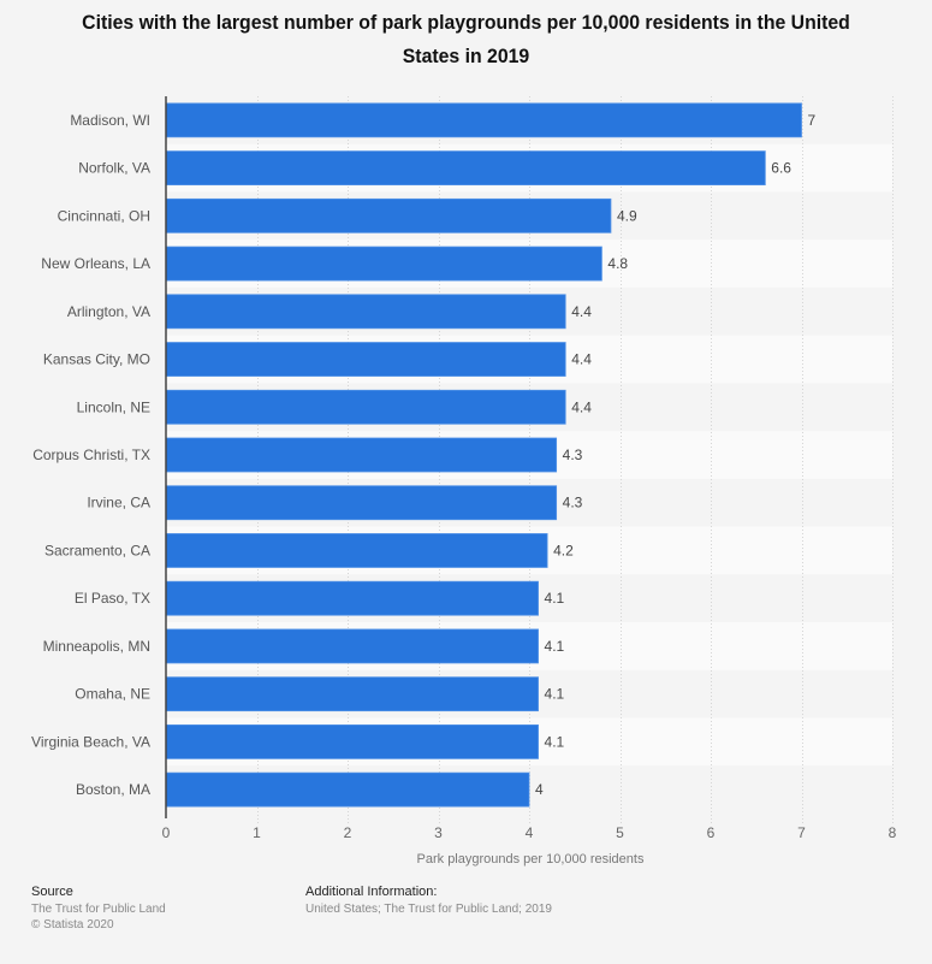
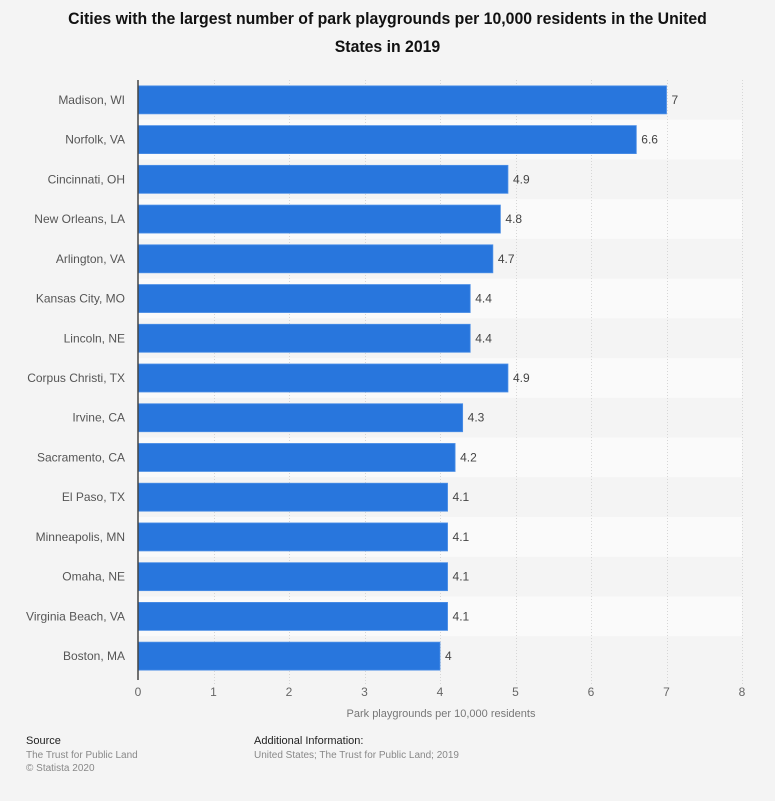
Arlington, VA: 4.4 -> 4.7
Corpus Christi, TX: 4.3 -> 4.9
